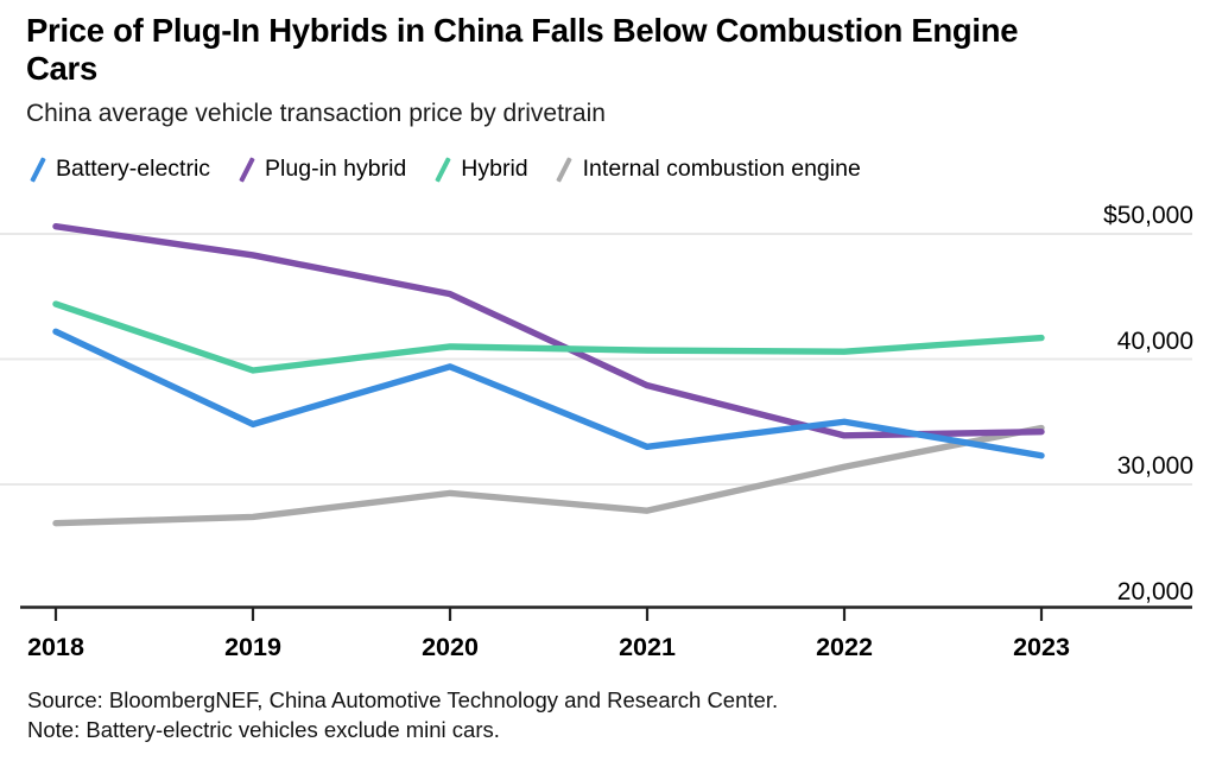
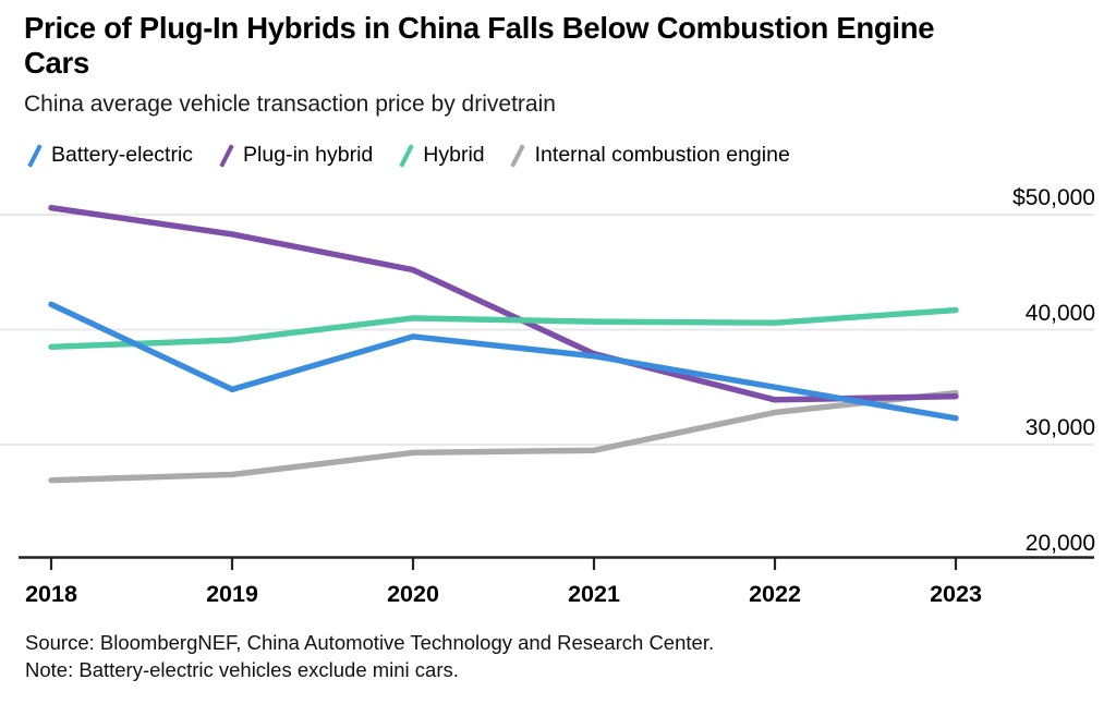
Hybrid/2018: $44400 -> $38500
Battery-electric/2021: $33000 -> $37700
Internal combustion engine/2021: $27900 -> $29500
Internal combustion engine/2022: $31400 -> $32800
